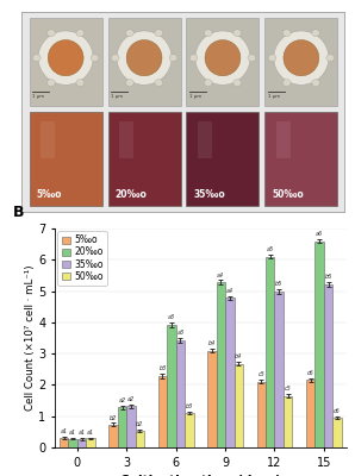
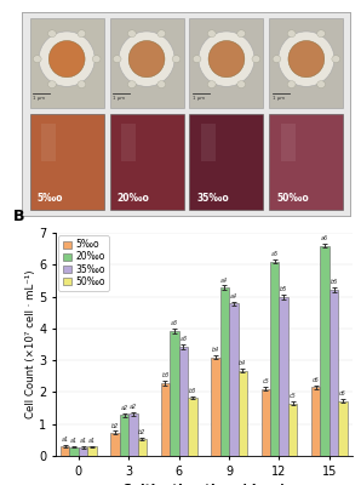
50‰o/6: 1.10 -> 1.82
50‰o/15: 0.95 -> 1.73
